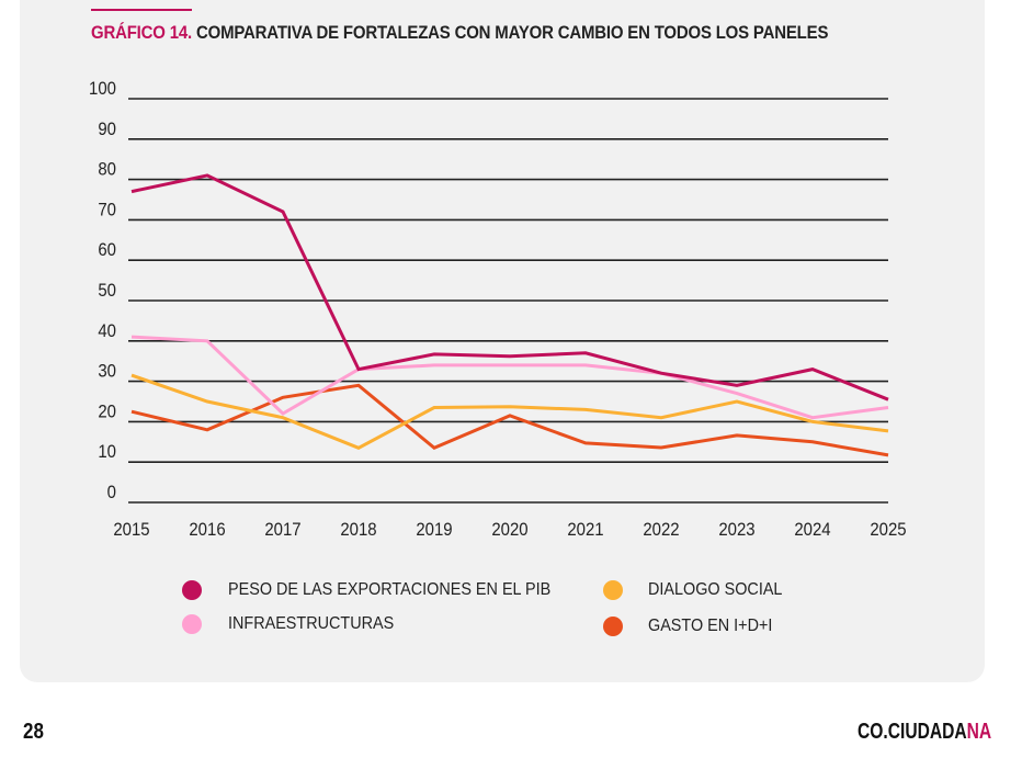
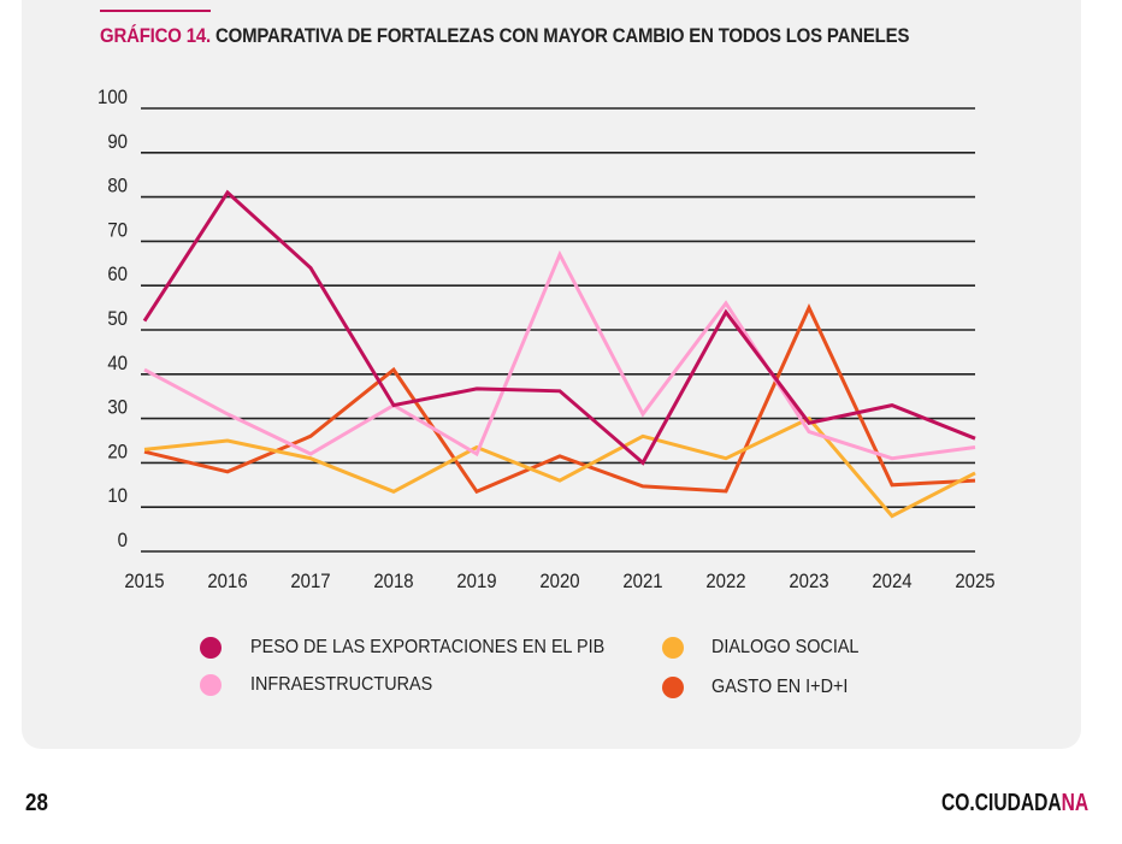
PESO DE LAS EXPORTACIONES EN EL PIB/2015: 77 -> 52
DIALOGO SOCIAL/2015: 32 -> 23
INFRAESTRUCTURAS/2016: 40 -> 31
PESO DE LAS EXPORTACIONES EN EL PIB/2017: 72 -> 64
GASTO EN I+D+I/2018: 29 -> 41
INFRAESTRUCTURAS/2019: 34 -> 22
INFRAESTRUCTURAS/2020: 34 -> 67
DIALOGO SOCIAL/2020: 24 -> 16
PESO DE LAS EXPORTACIONES EN EL PIB/2021: 37 -> 20
INFRAESTRUCTURAS/2021: 34 -> 31
DIALOGO SOCIAL/2021: 23 -> 26
PESO DE LAS EXPORTACIONES EN EL PIB/2022: 32 -> 54
INFRAESTRUCTURAS/2022: 32 -> 56
DIALOGO SOCIAL/2023: 25 -> 30
GASTO EN I+D+I/2023: 17 -> 55
DIALOGO SOCIAL/2024: 20 -> 8
GASTO EN I+D+I/2025: 12 -> 16
